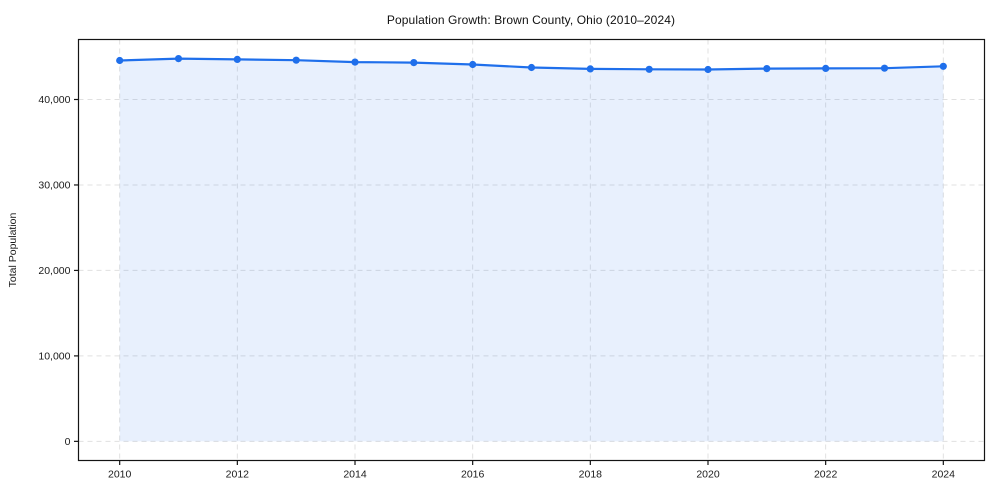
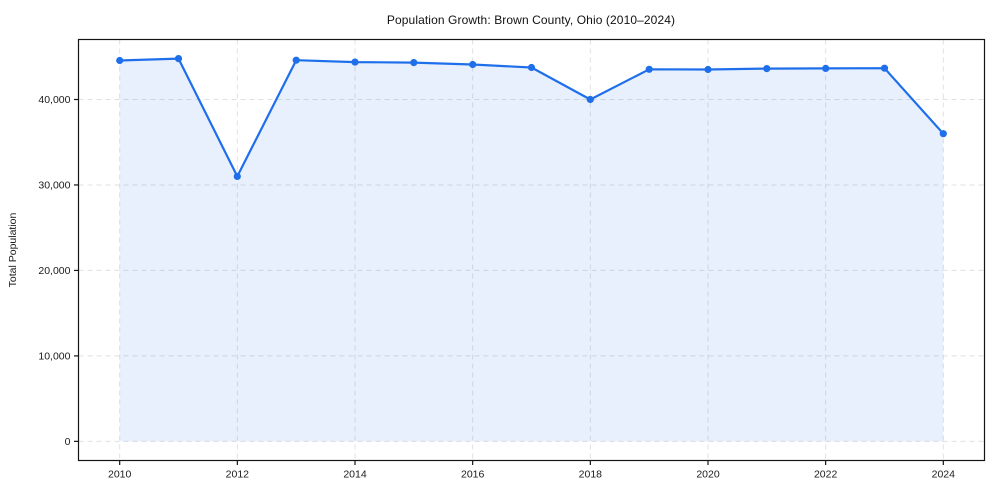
2012: 45000 -> 31000
2018: 44000 -> 40000
2024: 44000 -> 36000
